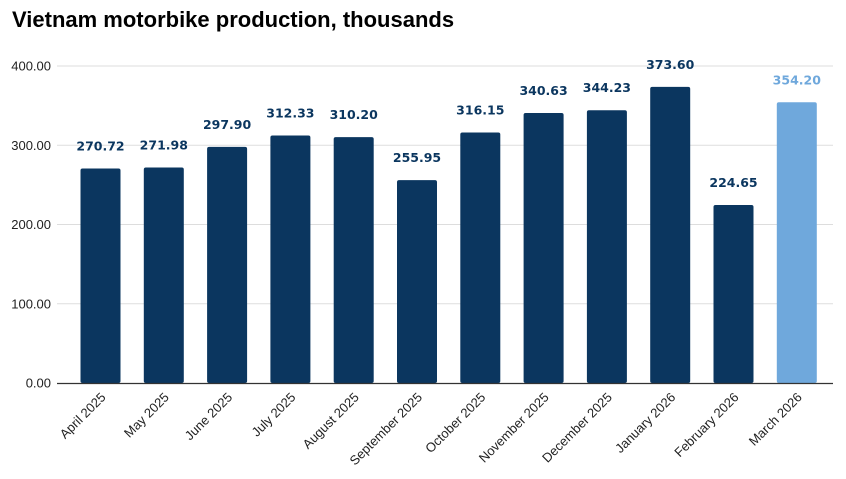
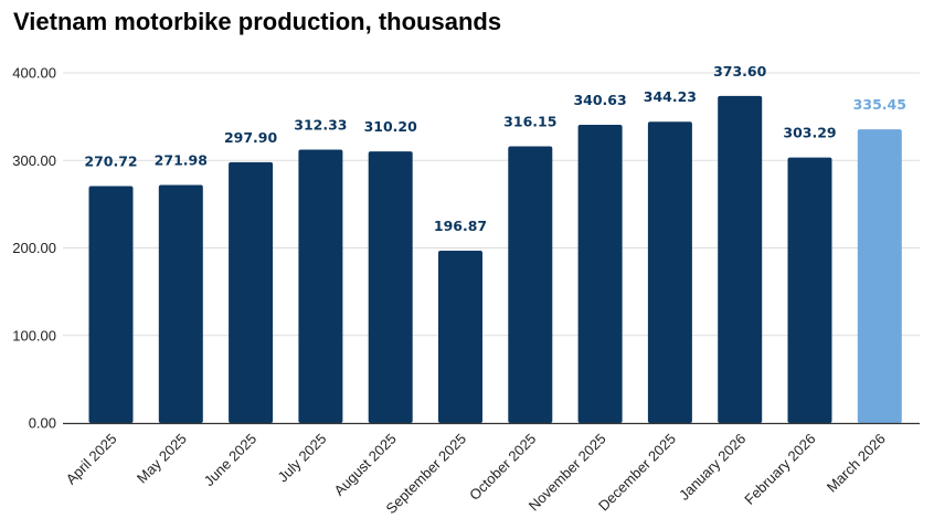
September 2025: 255.95 -> 196.87
February 2026: 224.65 -> 303.29
March 2026: 354.20 -> 335.45
